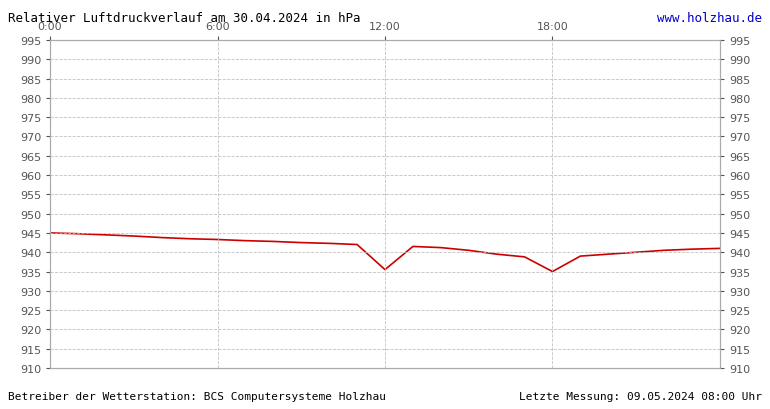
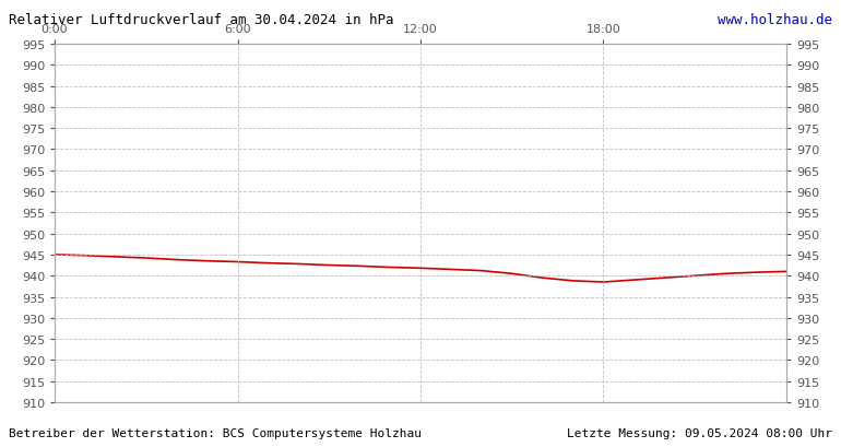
12:00: 935.5 -> 941.8
18:00: 935.0 -> 938.5
